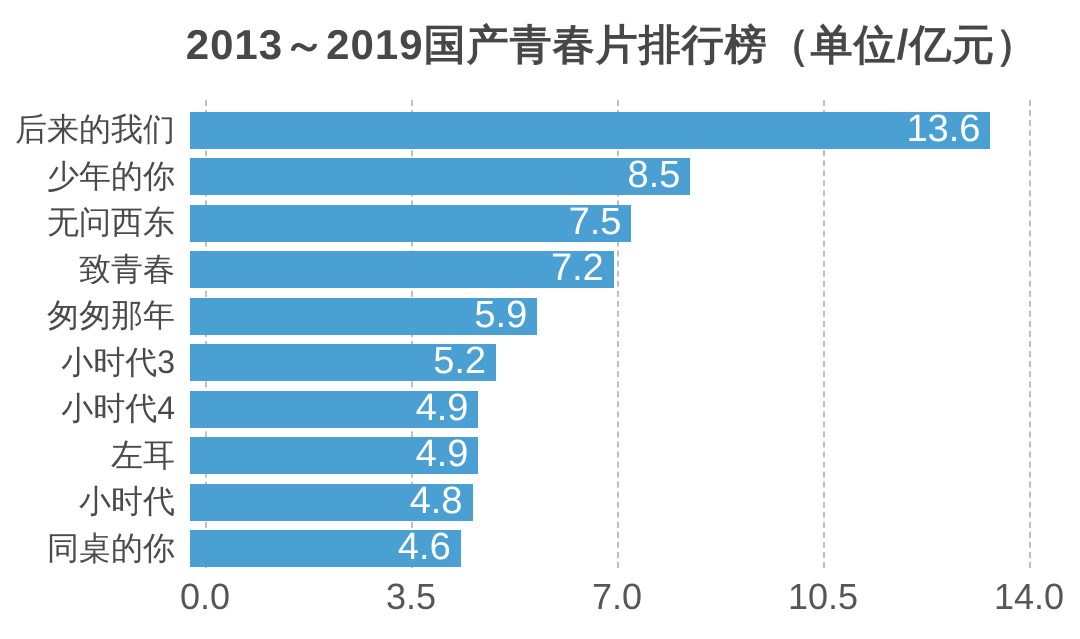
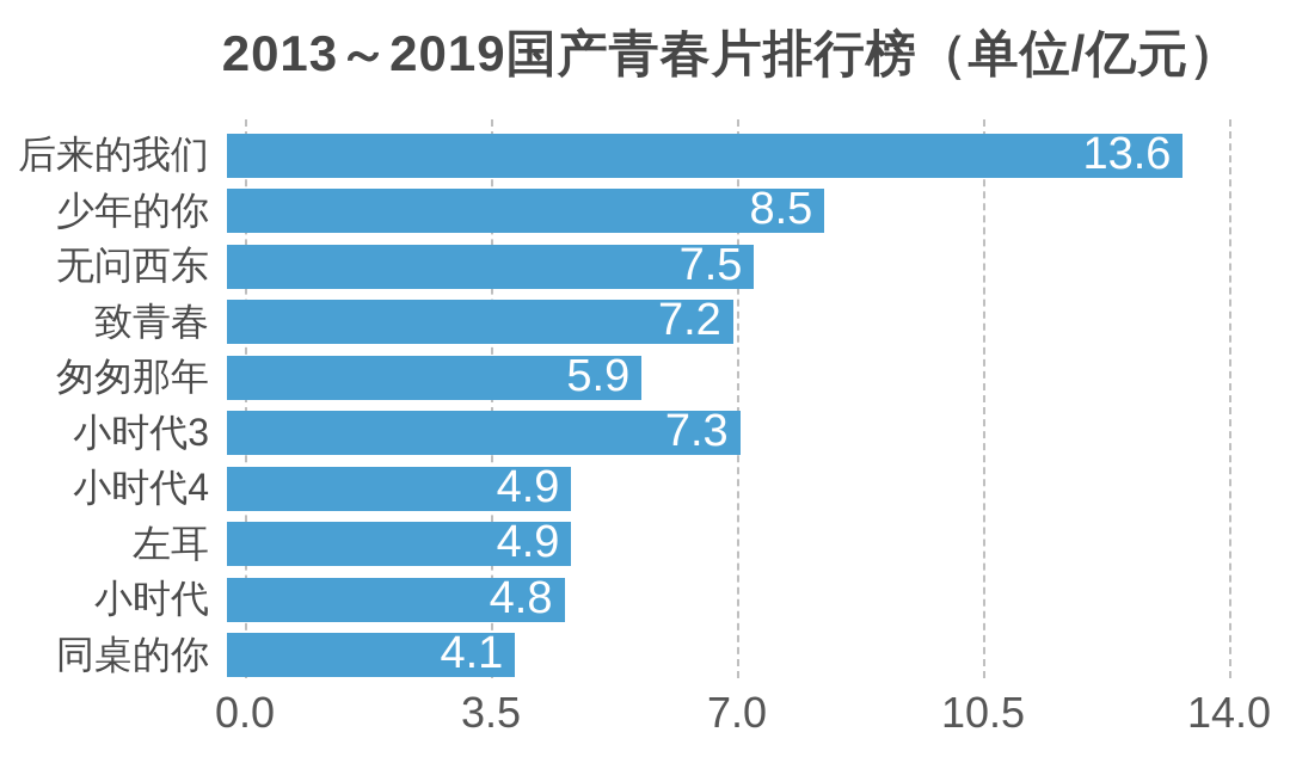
小时代3: 5.2 -> 7.3
同桌的你: 4.6 -> 4.1
